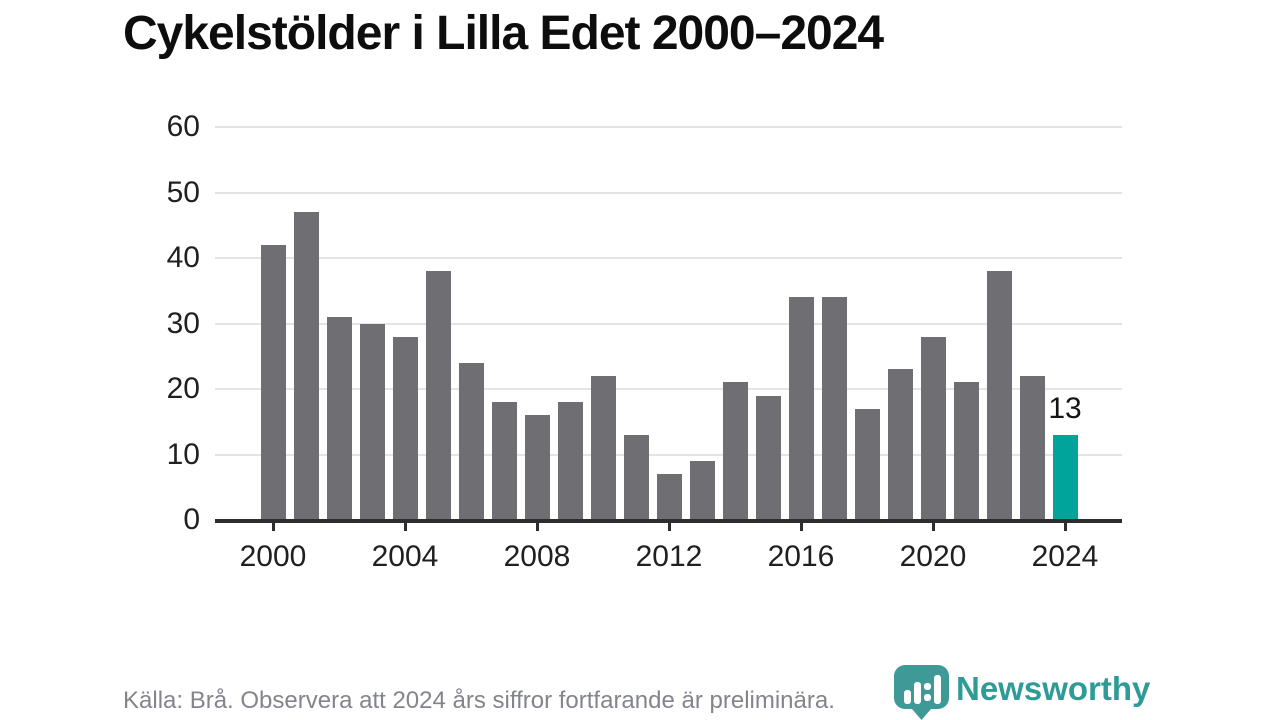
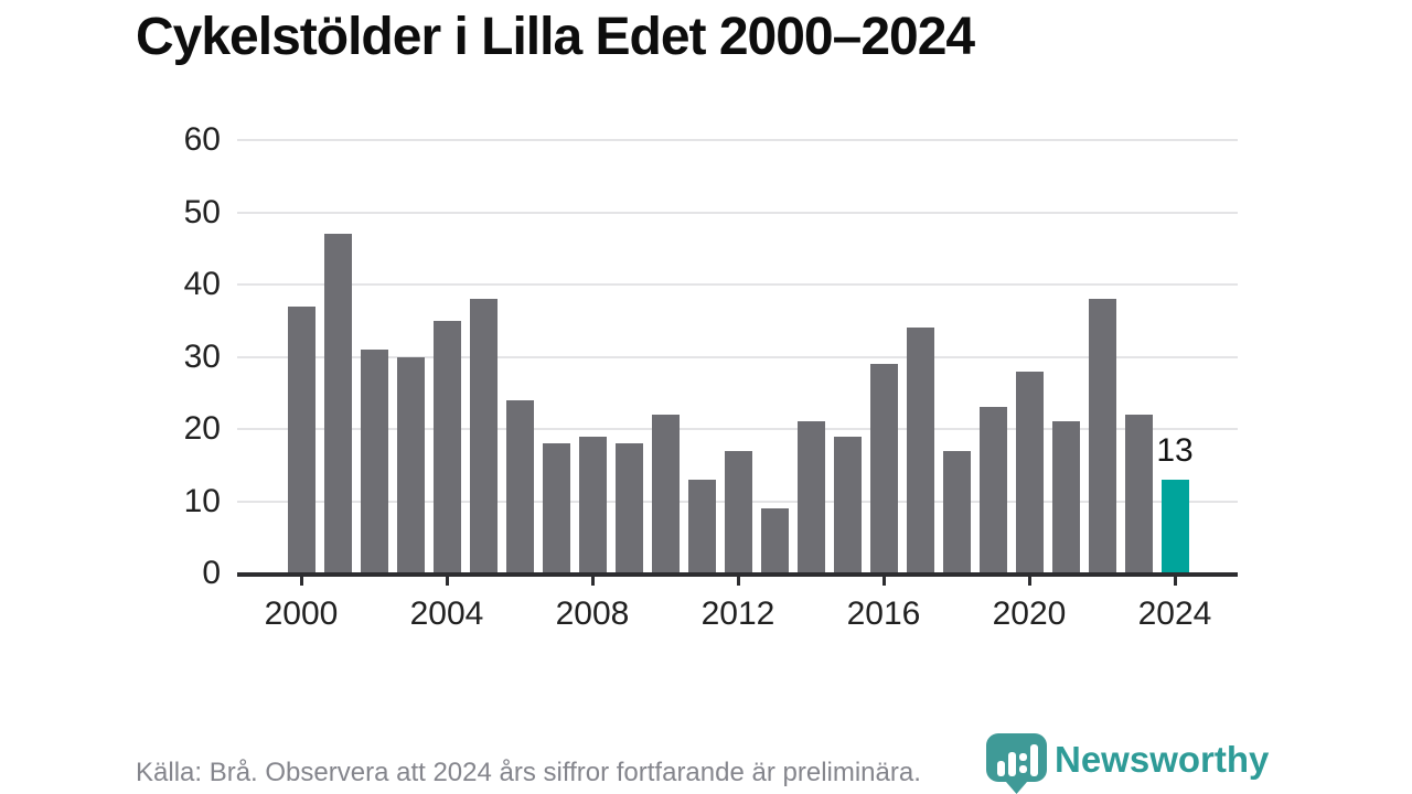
2000: 42 -> 37
2004: 28 -> 35
2008: 16 -> 19
2012: 7 -> 17
2016: 34 -> 29
